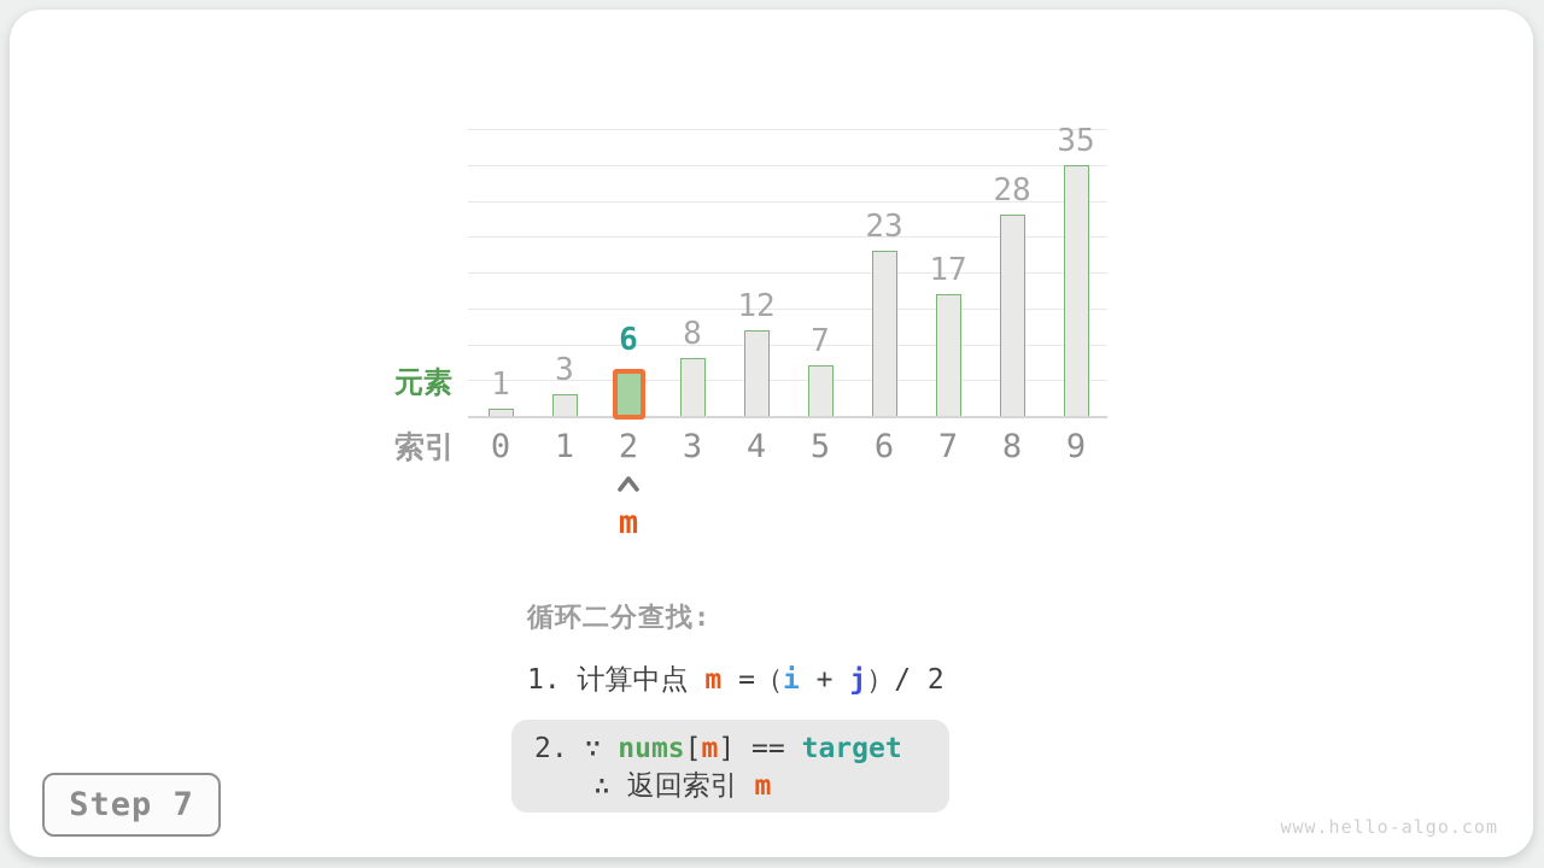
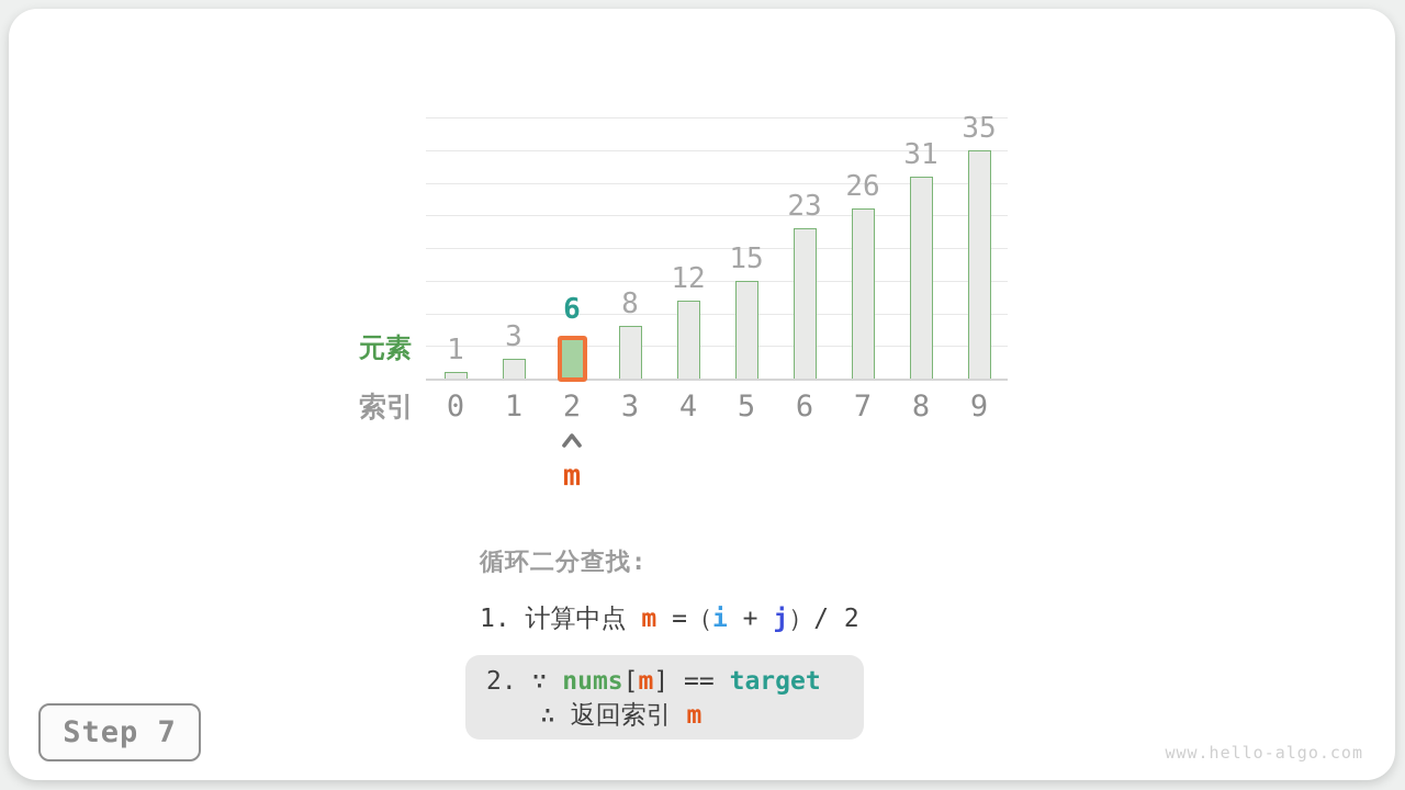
5: 7 -> 15
7: 17 -> 26
8: 28 -> 31
